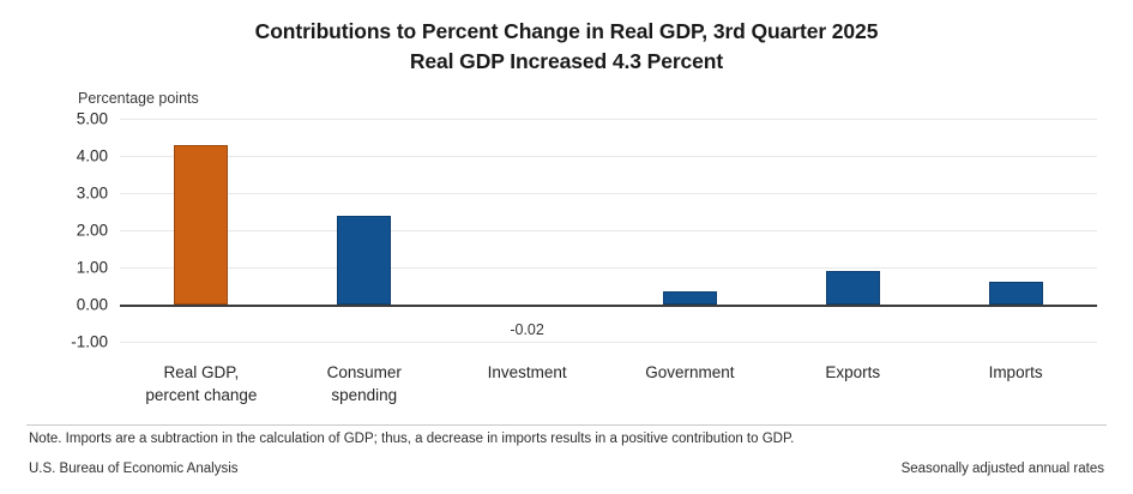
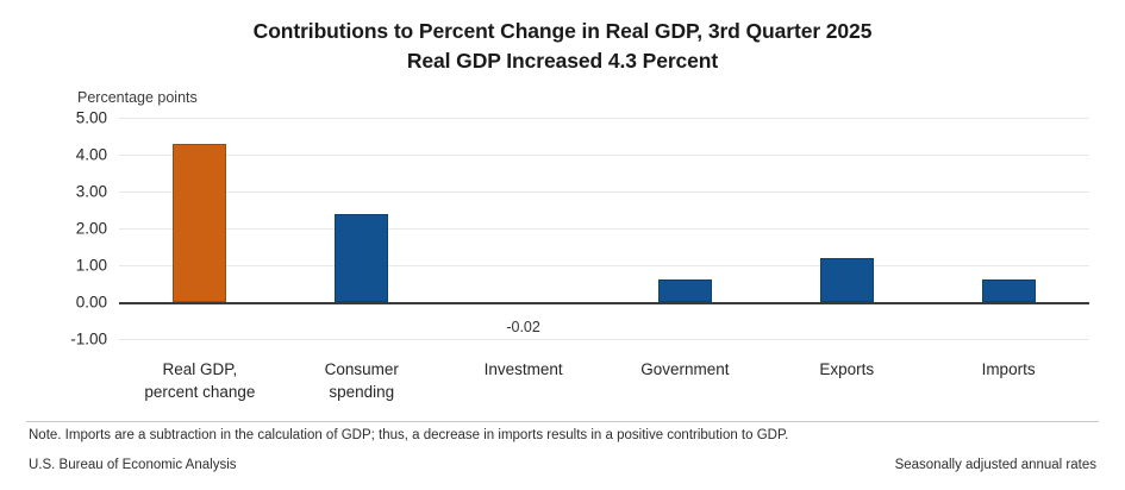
Government: 0.3 -> 0.6
Exports: 0.9 -> 1.2
